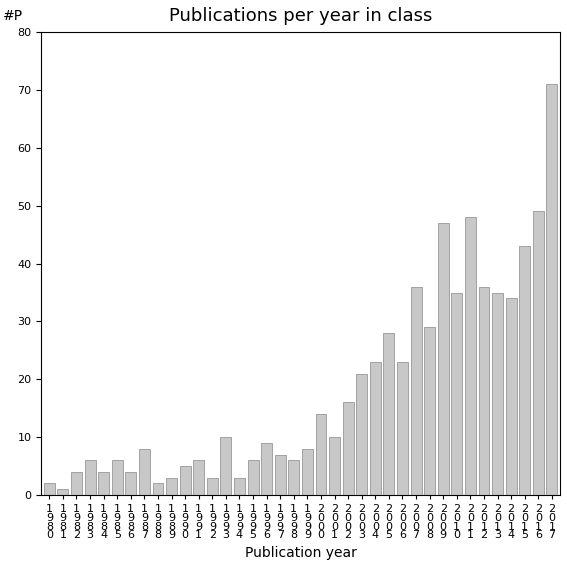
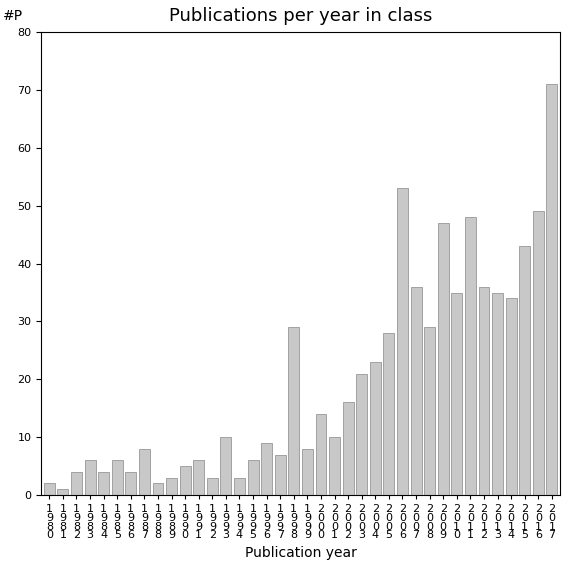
1 9 9 8: 6 -> 29
2 0 0 6: 23 -> 53
